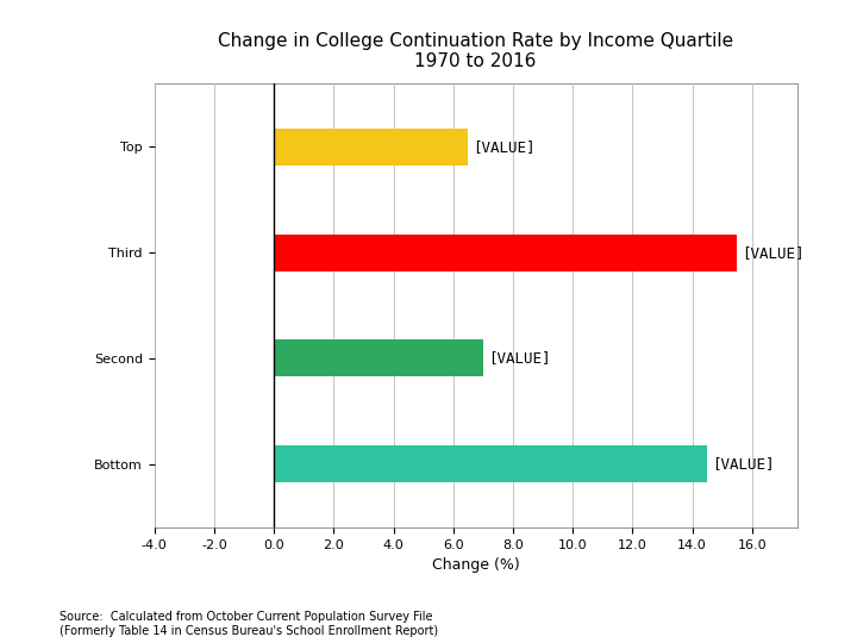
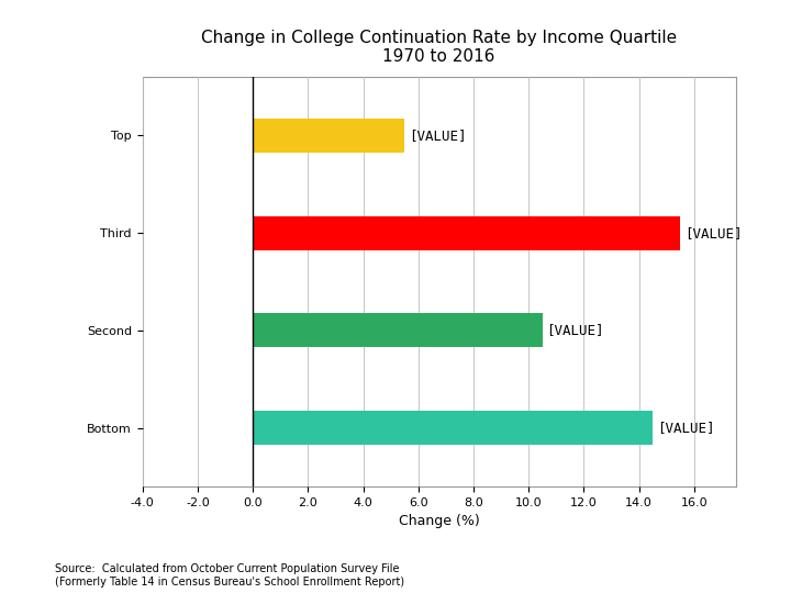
Top: 6.5 -> 5.5
Second: 7.0 -> 10.5
